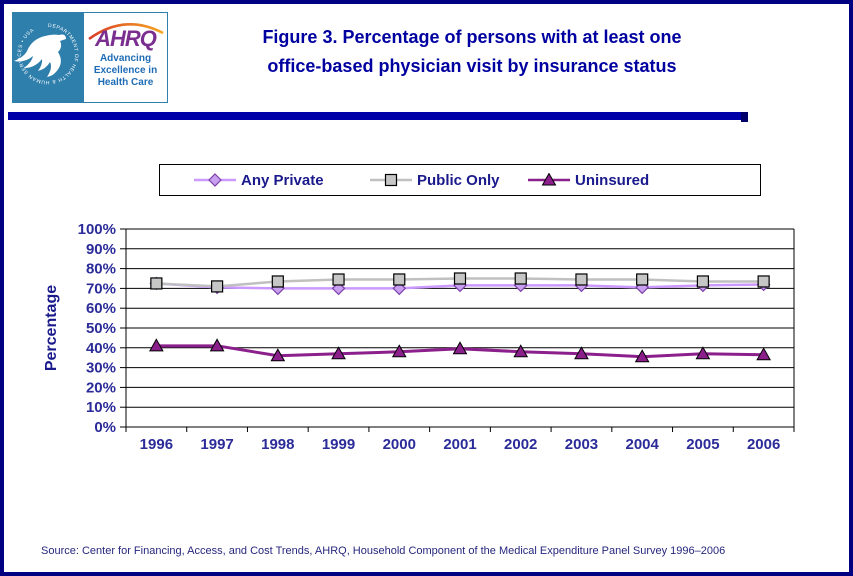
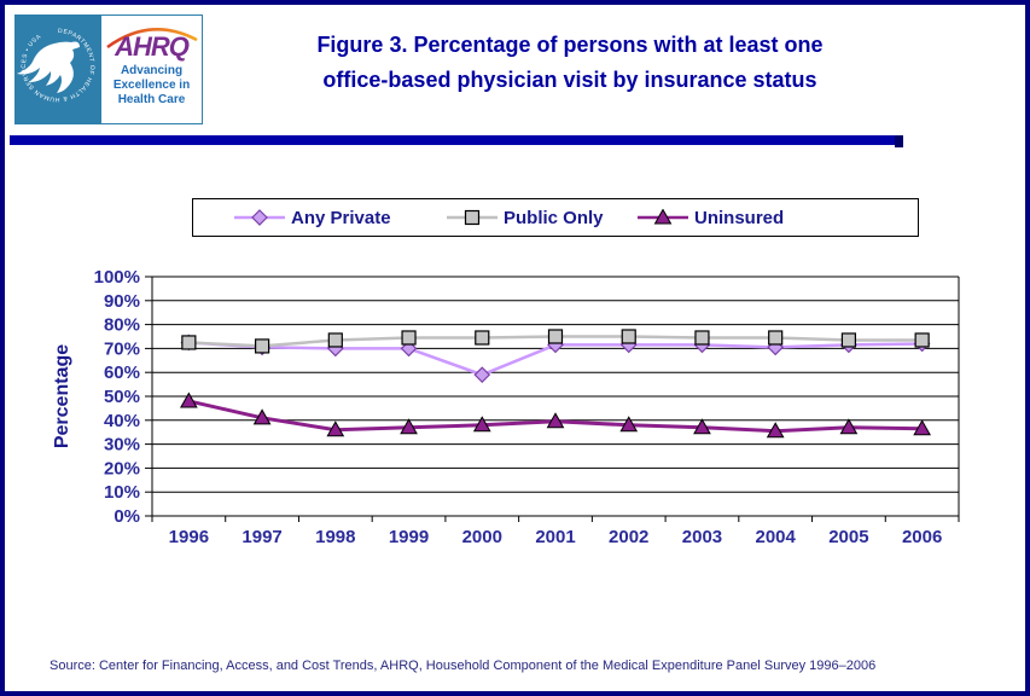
Uninsured/1996: 41% -> 48%
Any Private/2000: 70% -> 59%
